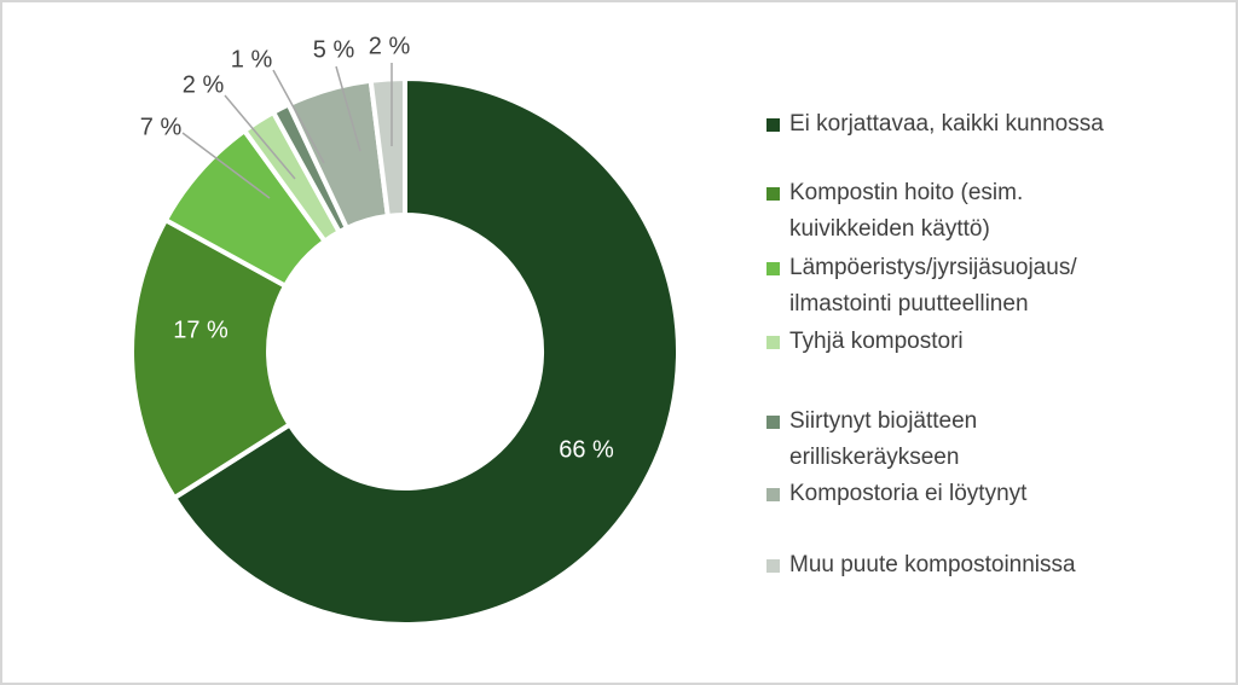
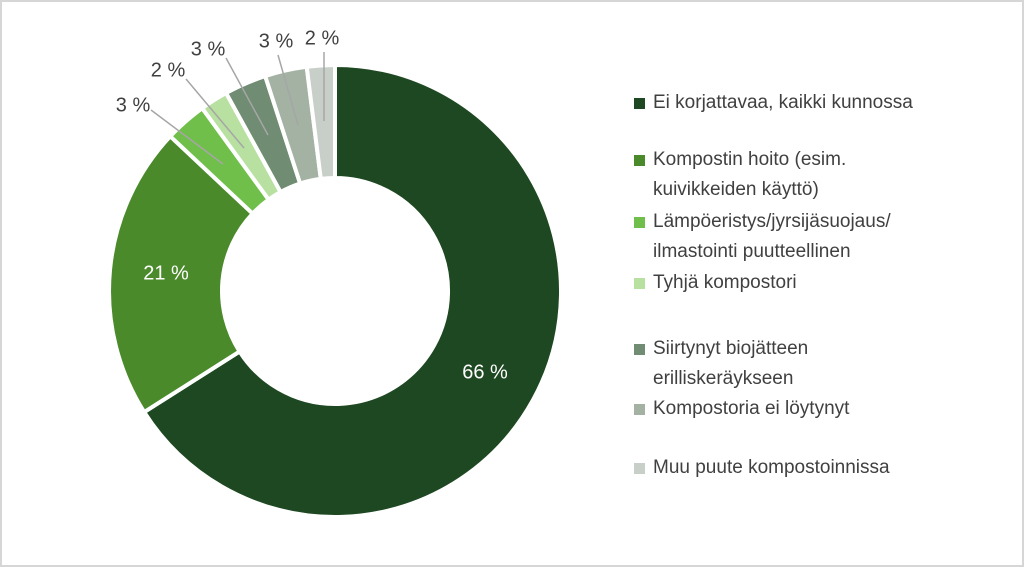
Kompostin hoito (esim. kuivikkeiden käyttö): 17 -> 21
Lämpöeristys/jyrsijäsuojaus/ilmastointi puutteellinen: 7 -> 3
Siirtynyt biojätteen erilliskeräykseen: 1 -> 3
Kompostoria ei löytynyt: 5 -> 3
